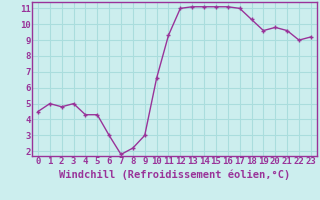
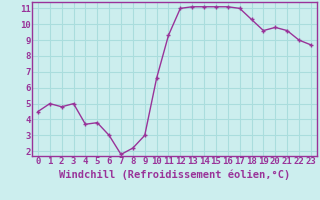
4: 4.3 -> 3.7
5: 4.3 -> 3.8
23: 9.2 -> 8.7
